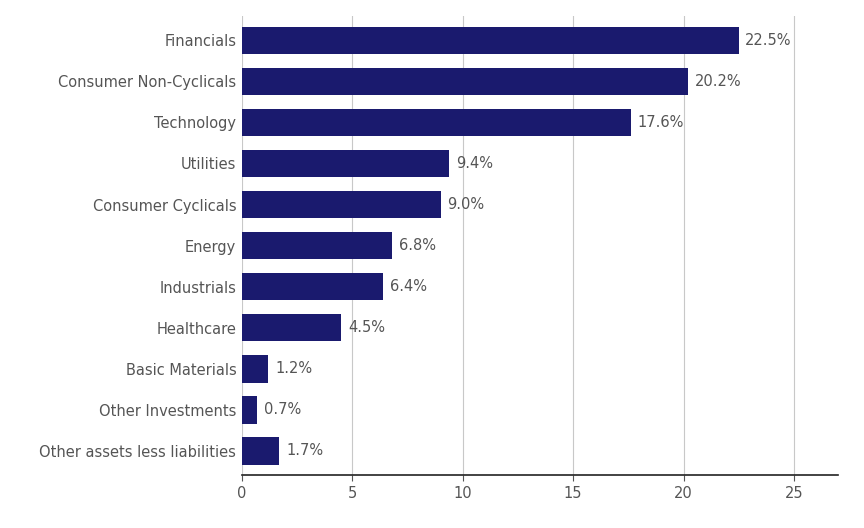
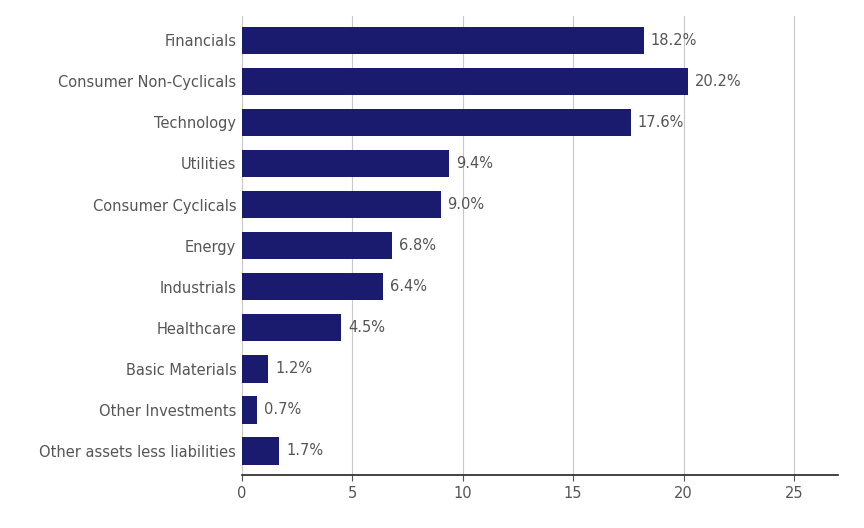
Financials: 22.5% -> 18.2%
